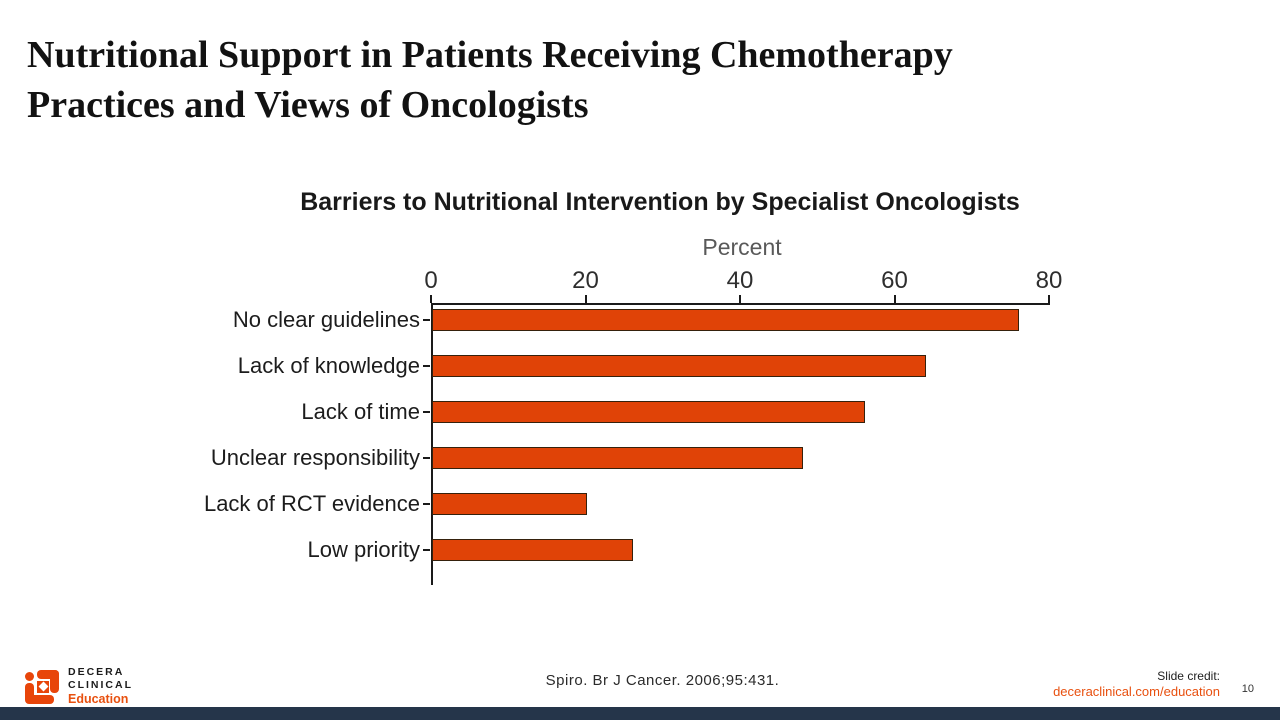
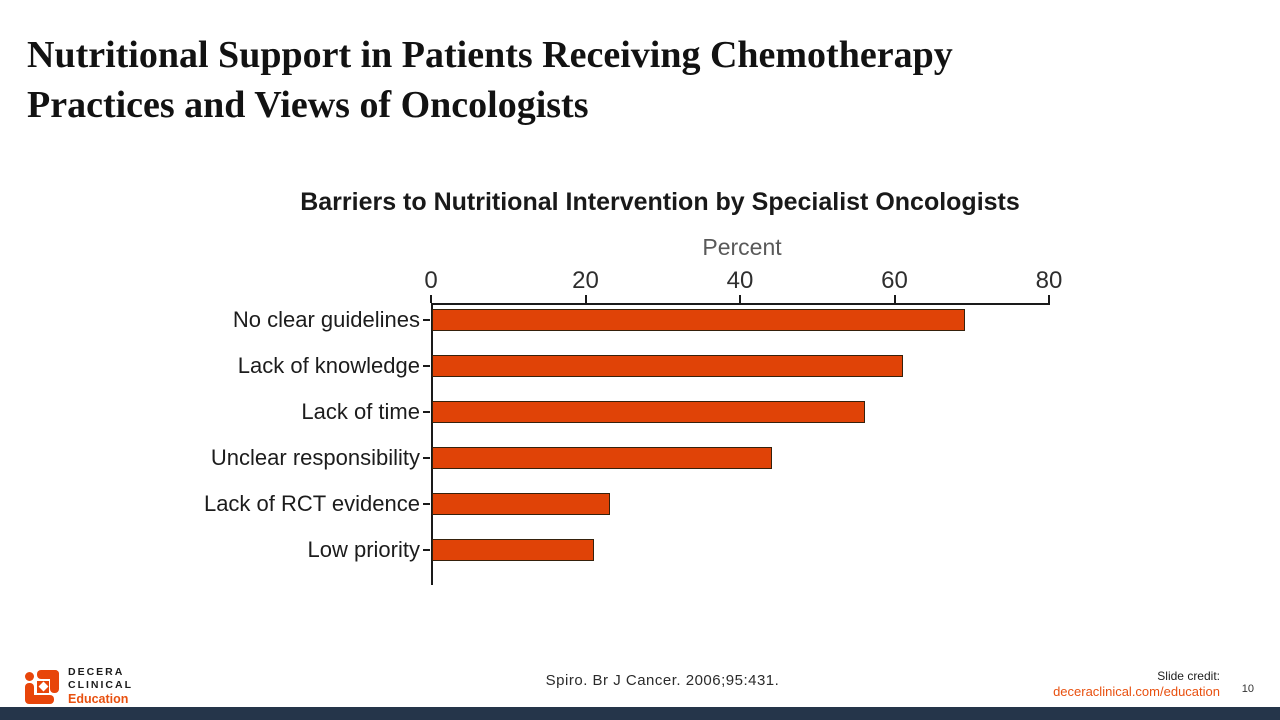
No clear guidelines: 76 -> 69
Lack of knowledge: 64 -> 61
Unclear responsibility: 48 -> 44
Lack of RCT evidence: 20 -> 23
Low priority: 26 -> 21
